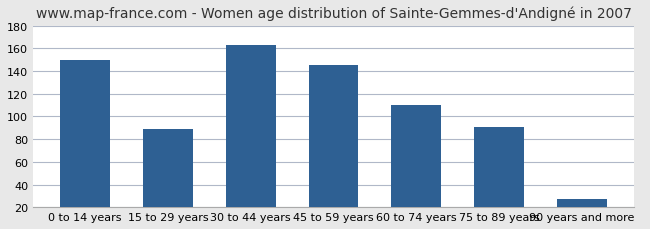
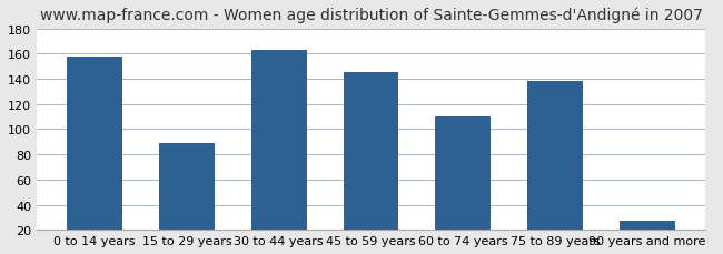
0 to 14 years: 150 -> 158
75 to 89 years: 91 -> 138
